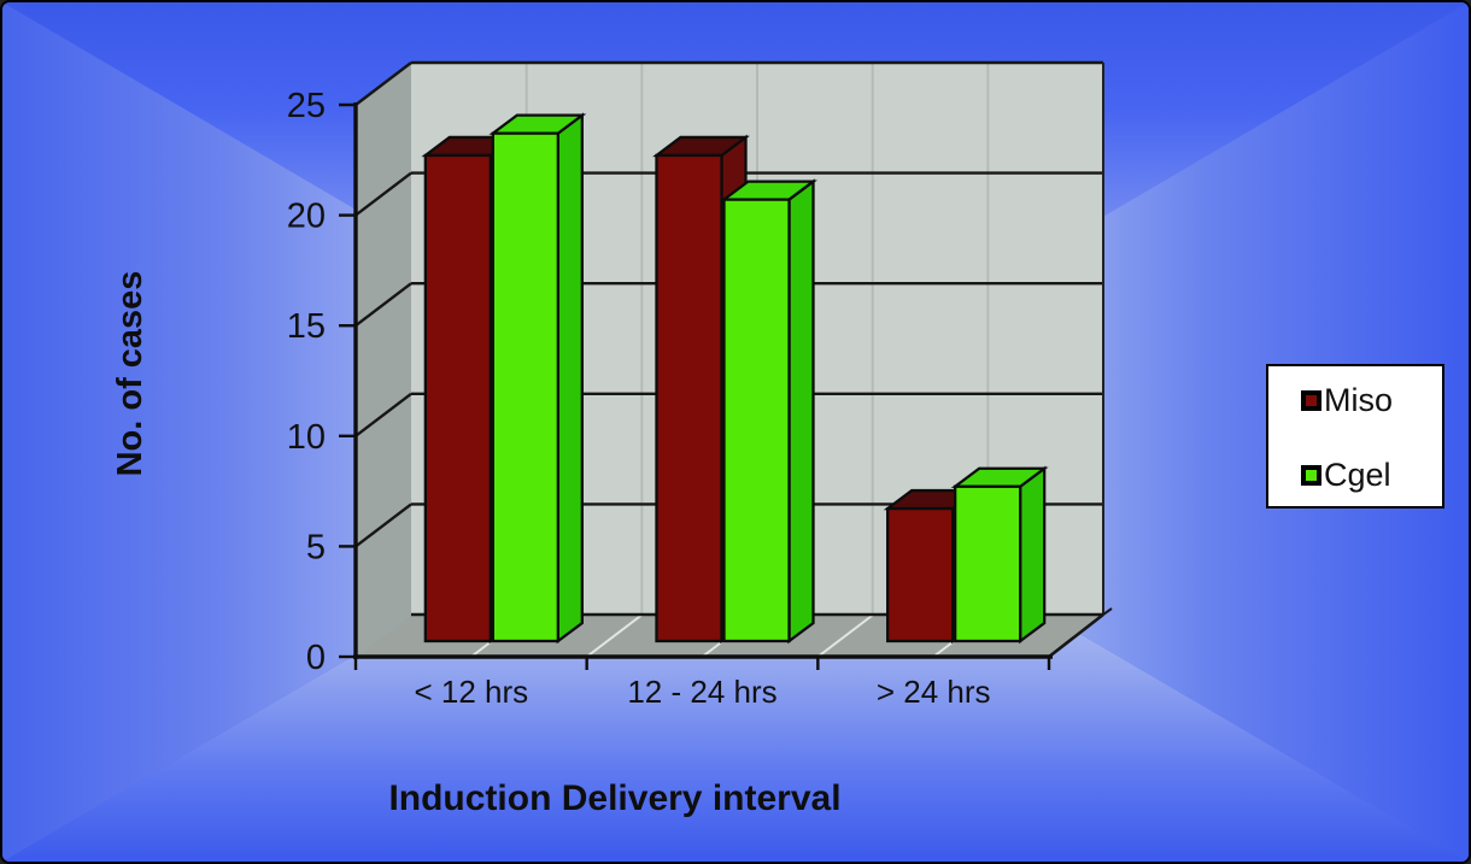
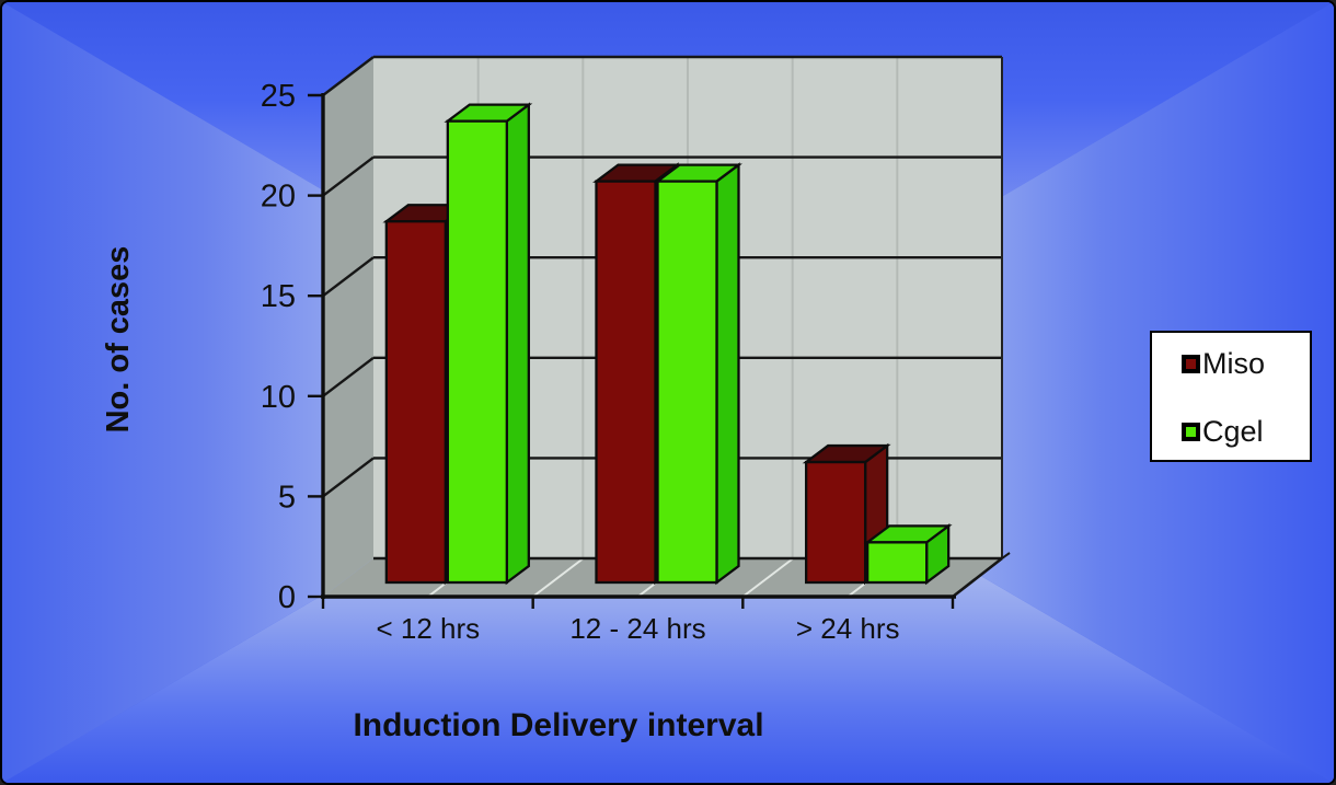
Miso/< 12 hrs: 22 -> 18
Miso/12 - 24 hrs: 22 -> 20
Cgel/> 24 hrs: 7 -> 2
